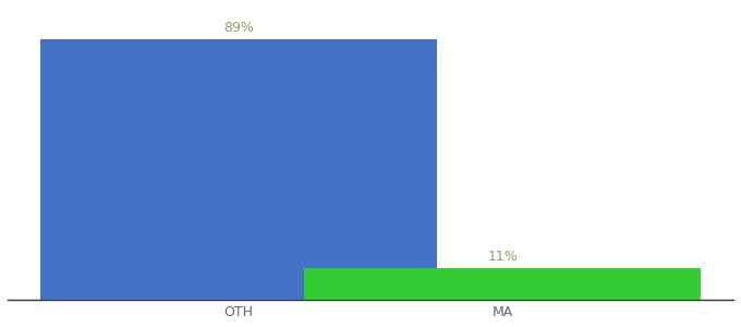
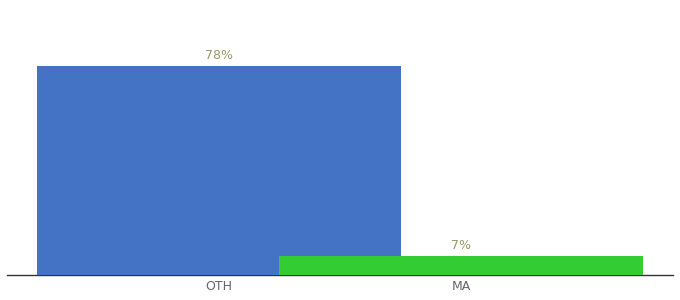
OTH: 89% -> 78%
MA: 11% -> 7%
